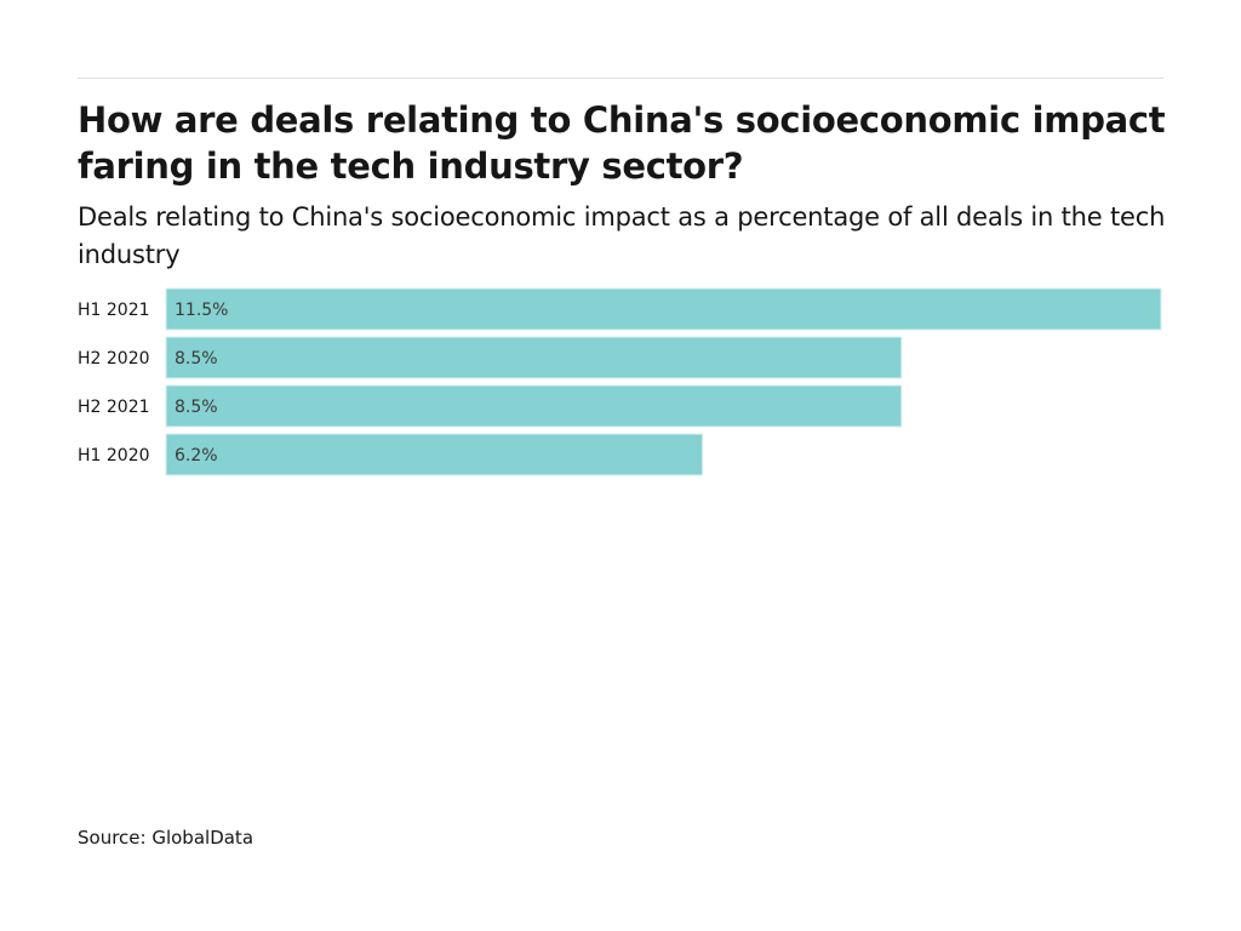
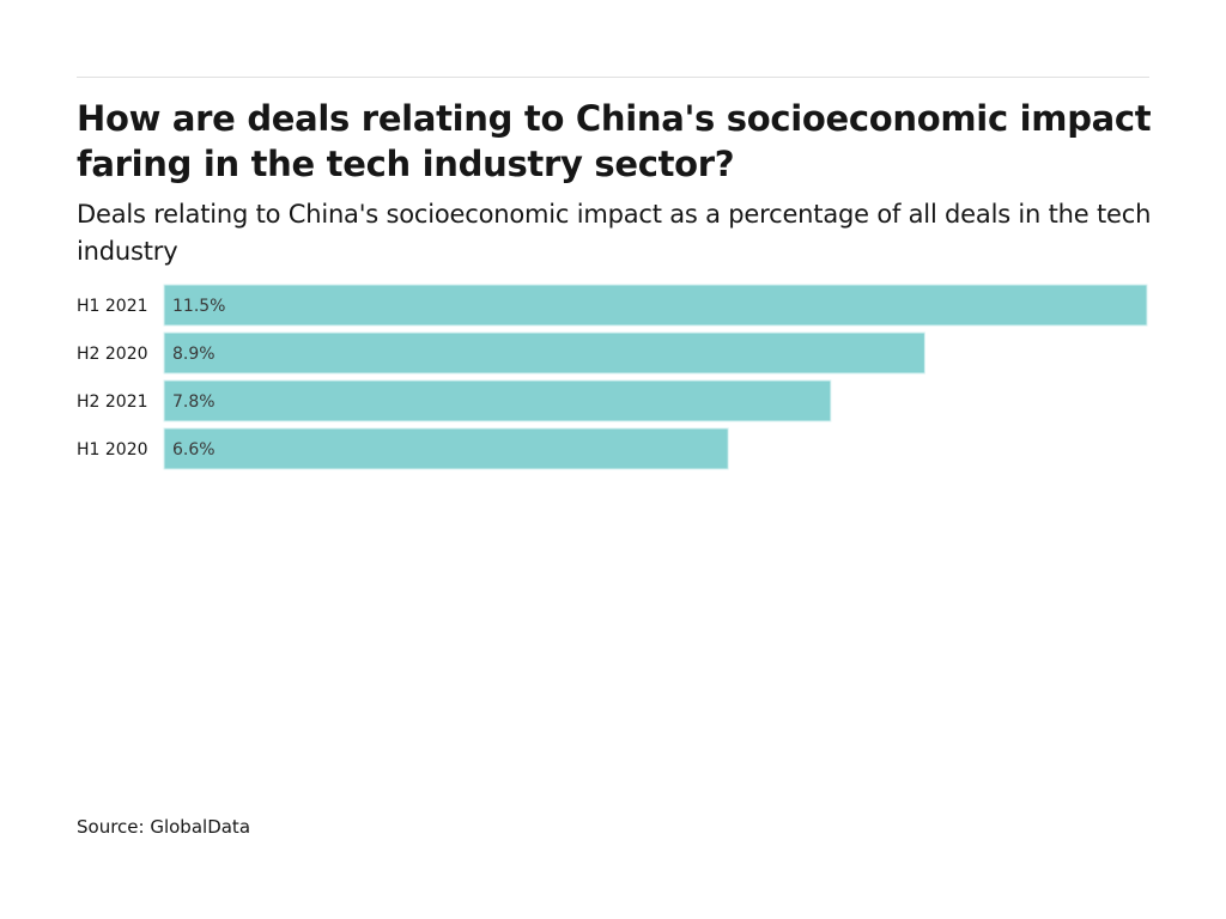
H2 2020: 8.5% -> 8.9%
H2 2021: 8.5% -> 7.8%
H1 2020: 6.2% -> 6.6%
